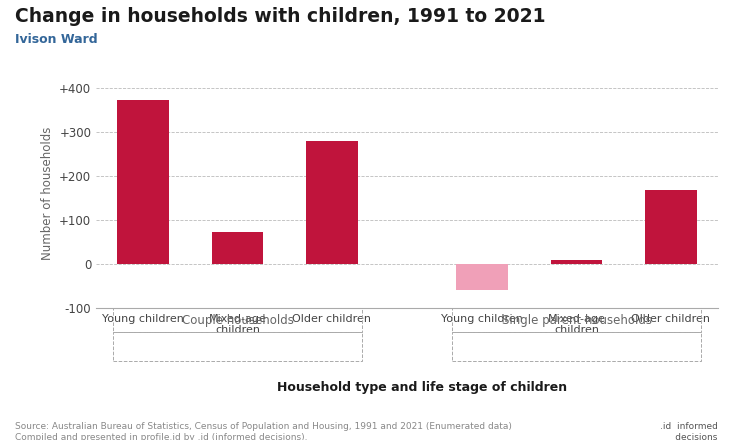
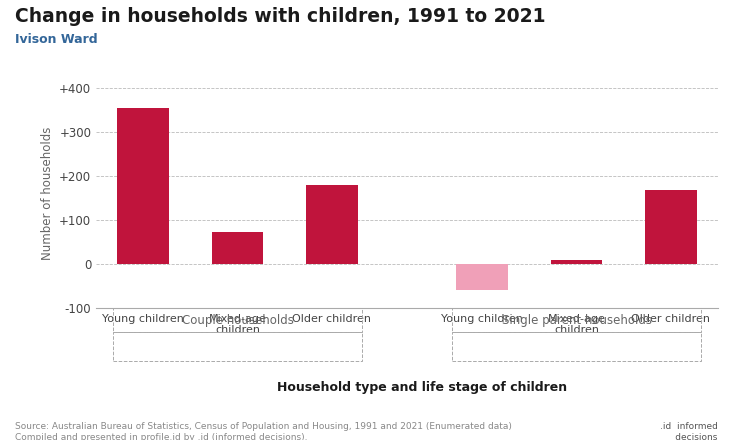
Young children: 373 -> 355
Older children: 280 -> 180
